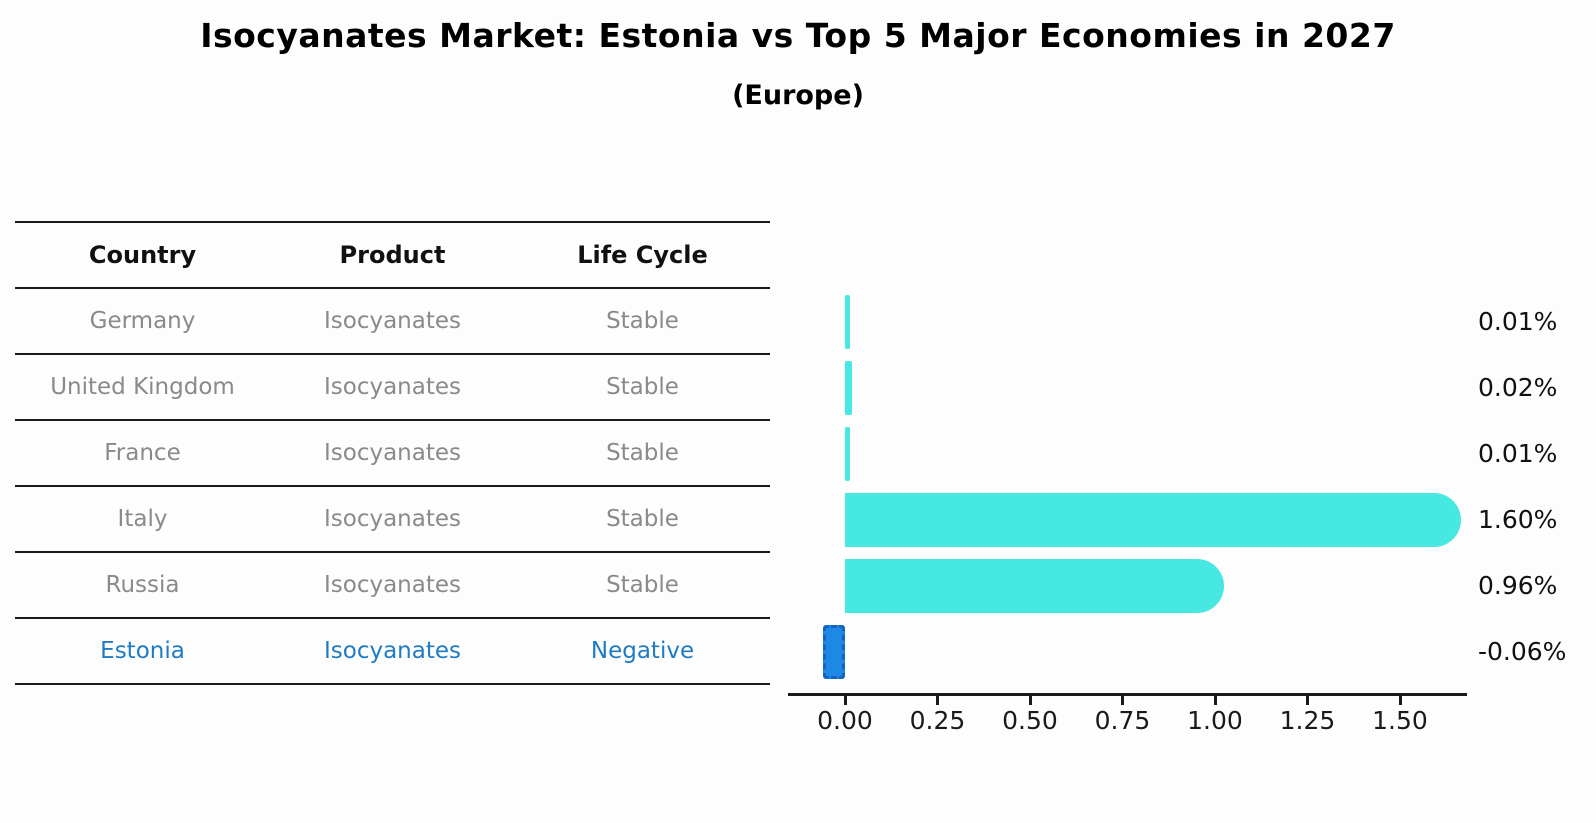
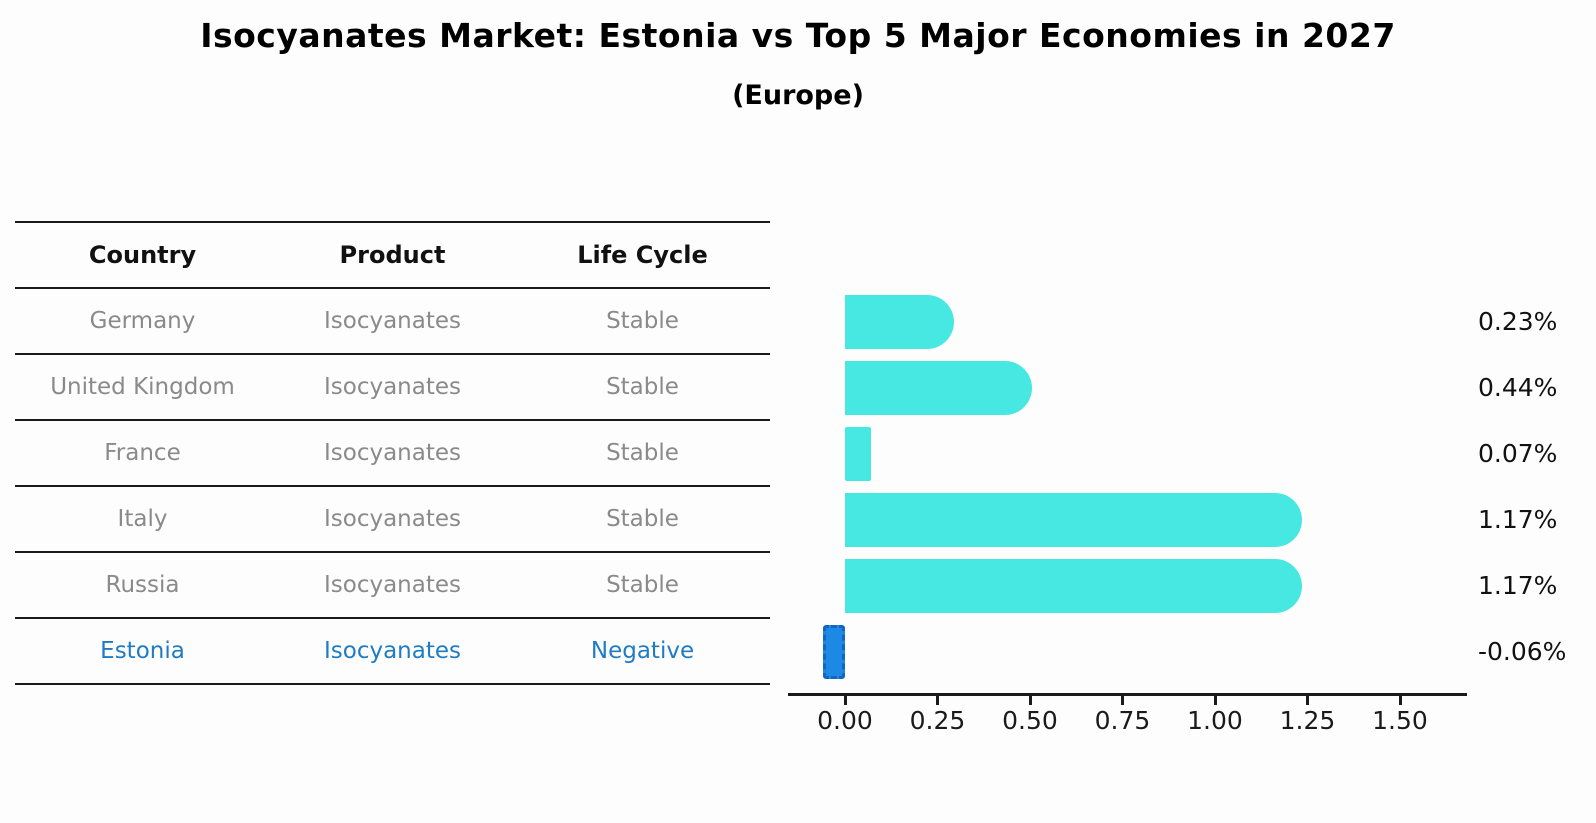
Germany: 0.01% -> 0.23%
United Kingdom: 0.02% -> 0.44%
France: 0.01% -> 0.07%
Italy: 1.60% -> 1.17%
Russia: 0.96% -> 1.17%
